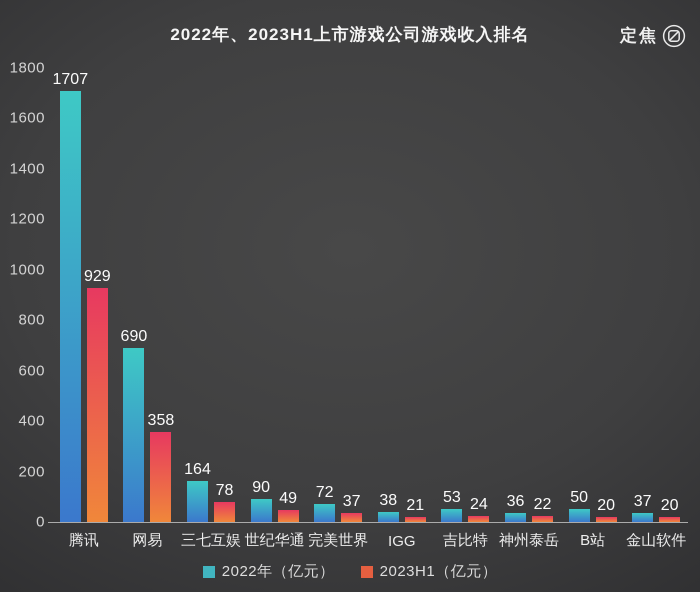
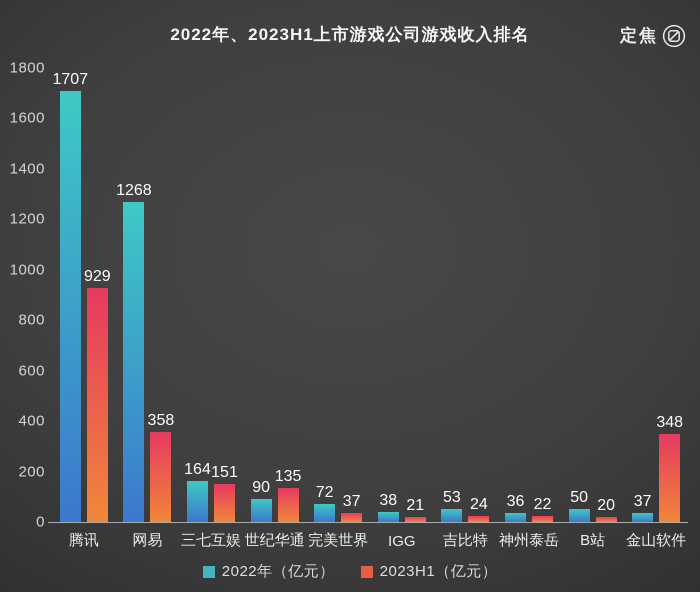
2022年（亿元）/网易: 690 -> 1268
2023H1（亿元）/三七互娱: 78 -> 151
2023H1（亿元）/世纪华通: 49 -> 135
2023H1（亿元）/金山软件: 20 -> 348
